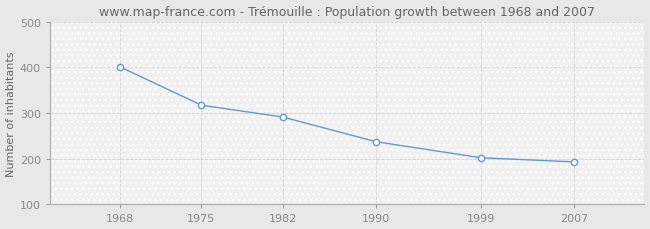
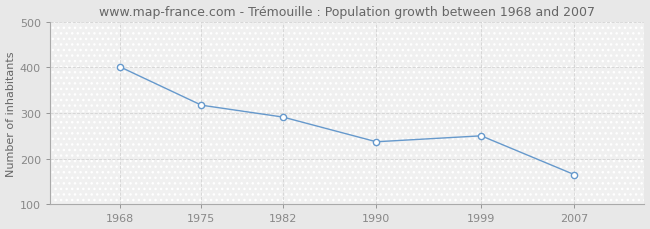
1999: 202 -> 250
2007: 193 -> 165
